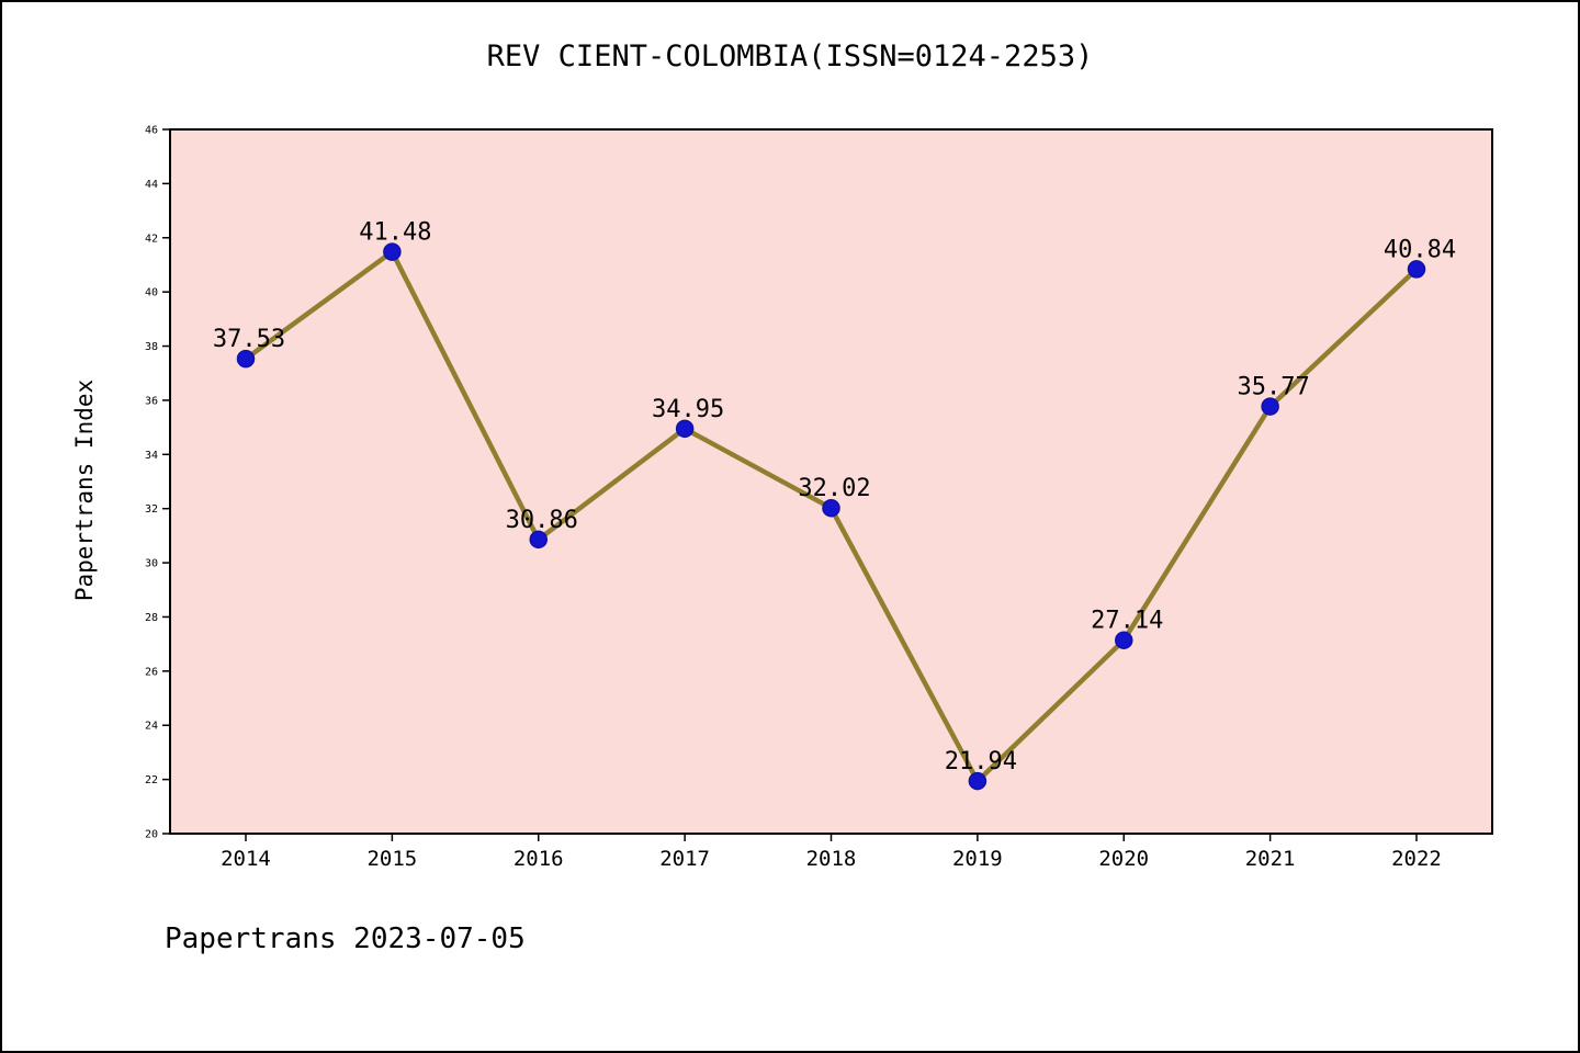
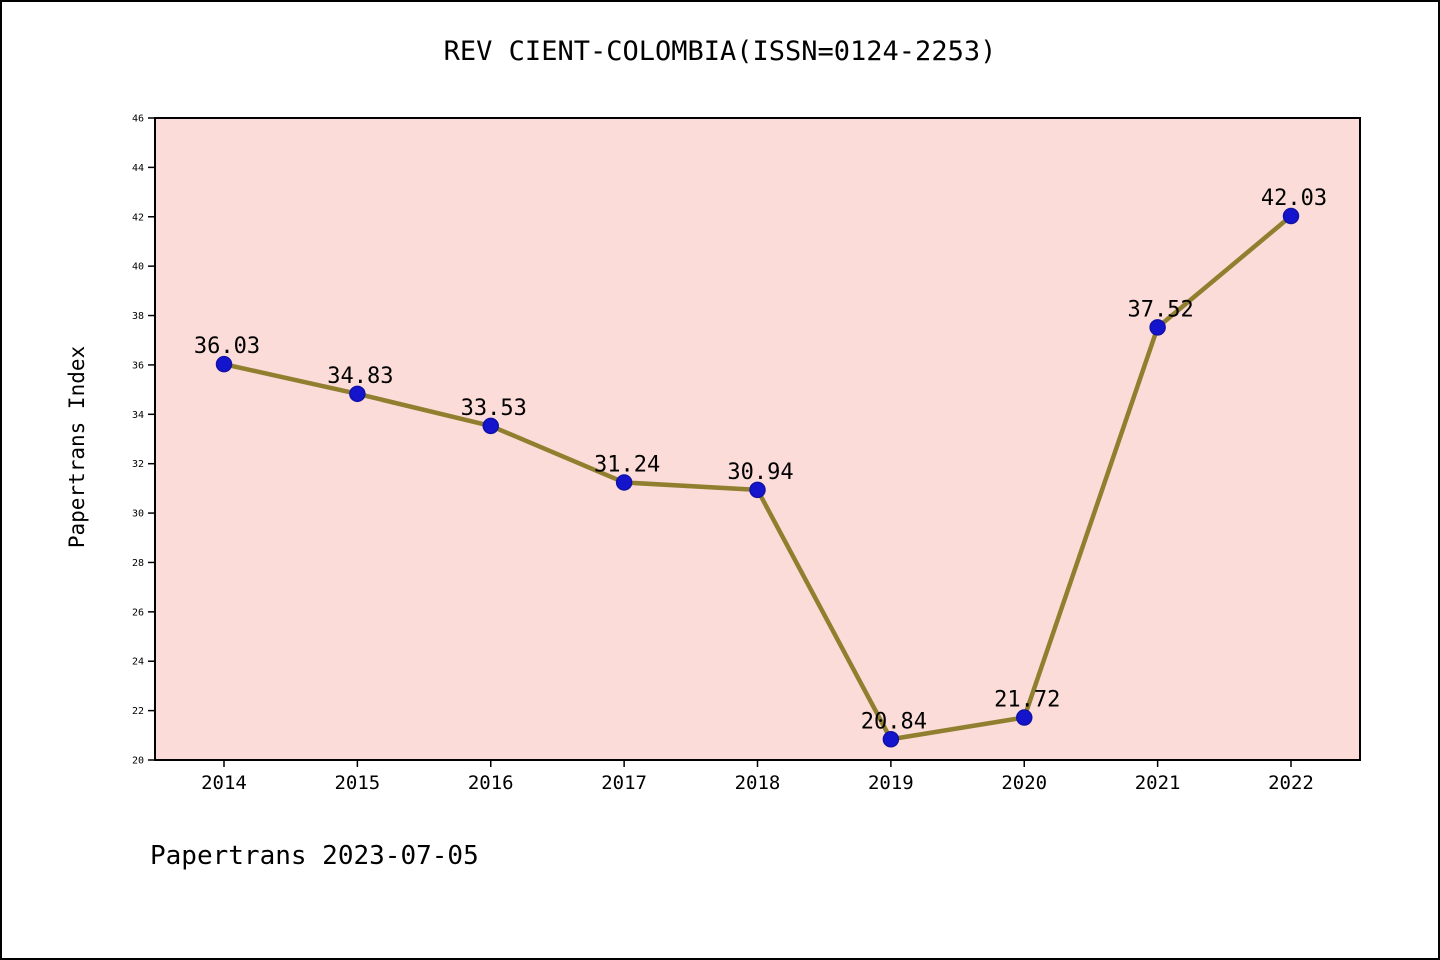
2014: 37.53 -> 36.03
2015: 41.48 -> 34.83
2016: 30.86 -> 33.53
2017: 34.95 -> 31.24
2018: 32.02 -> 30.94
2019: 21.94 -> 20.84
2020: 27.14 -> 21.72
2021: 35.77 -> 37.52
2022: 40.84 -> 42.03
